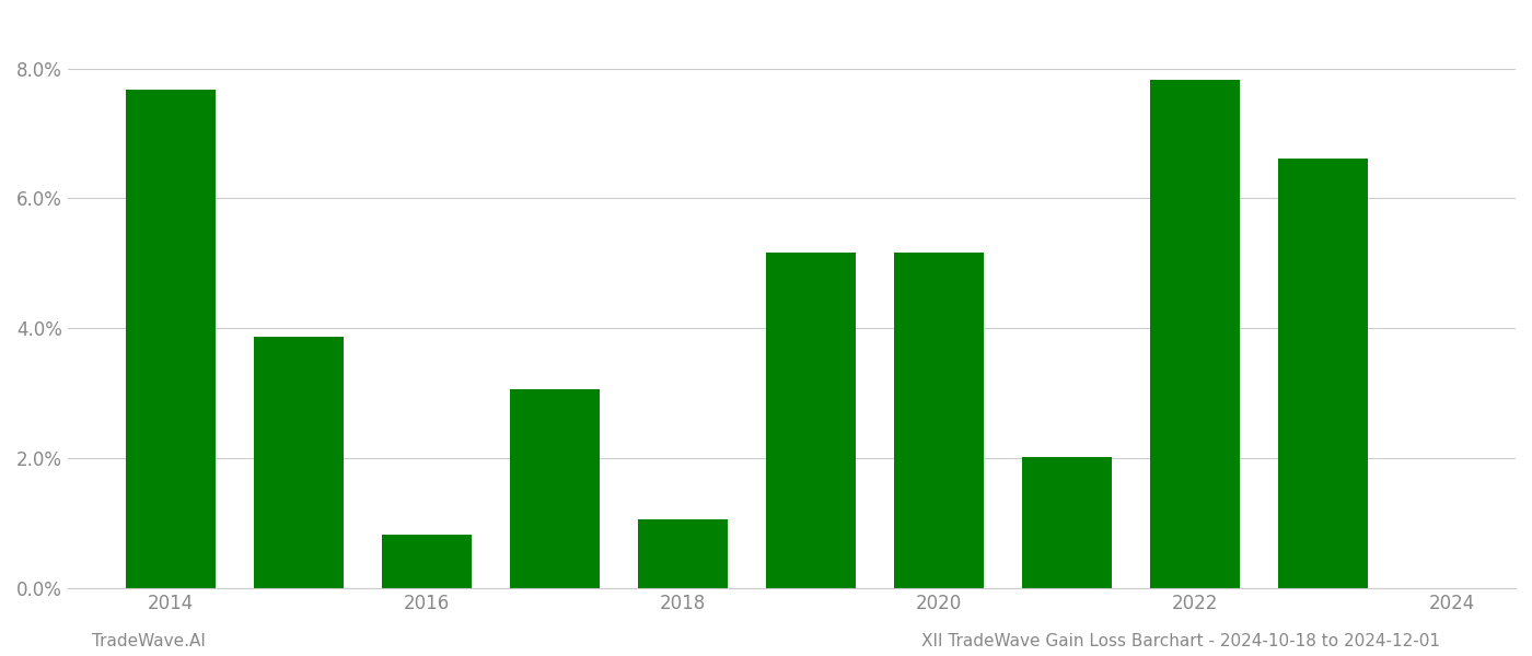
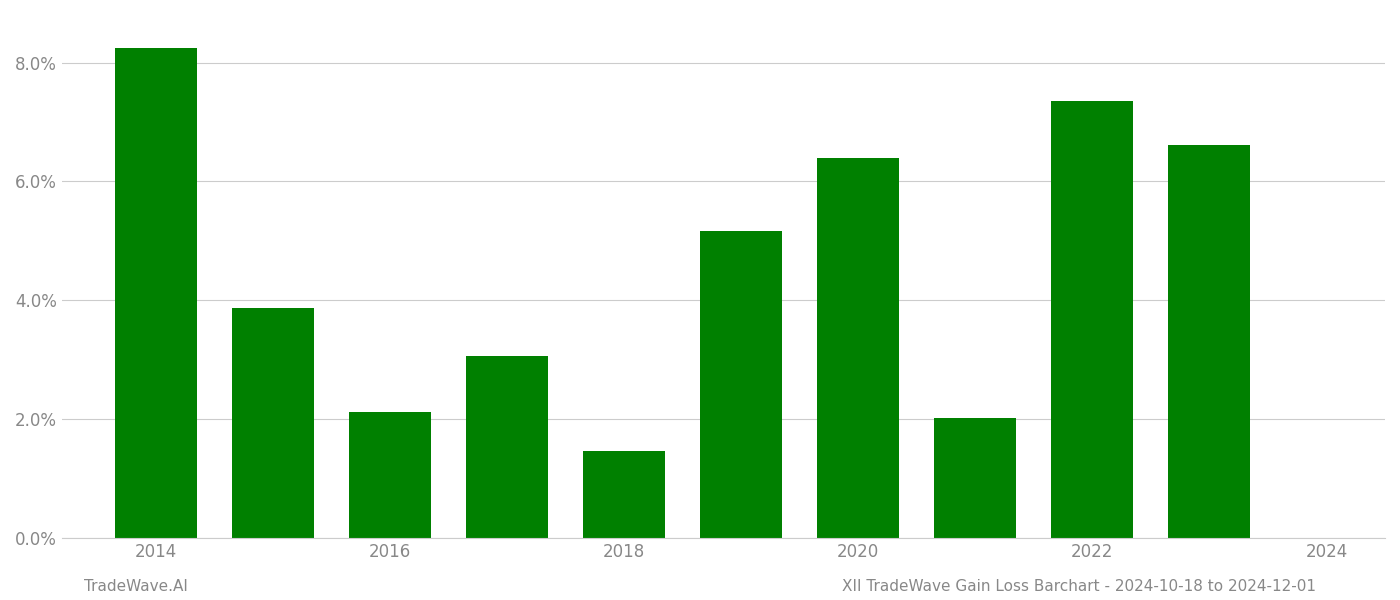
2014: 7.67% -> 8.24%
2016: 0.83% -> 2.12%
2018: 1.07% -> 1.46%
2020: 5.17% -> 6.40%
2022: 7.83% -> 7.36%
